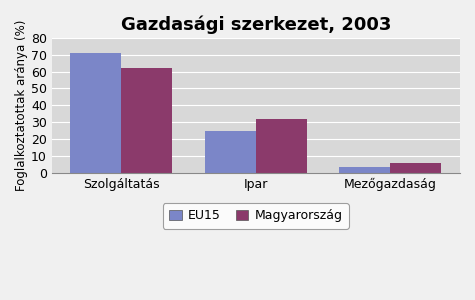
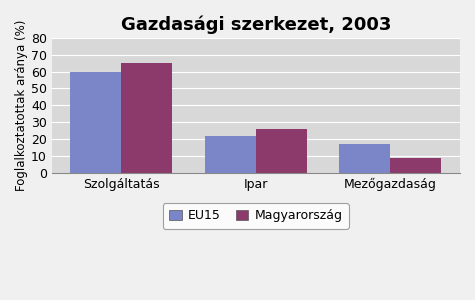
EU15/Szolgáltatás: 71 -> 60
Magyarország/Szolgáltatás: 62 -> 65
EU15/Ipar: 25 -> 22
Magyarország/Ipar: 32 -> 26
EU15/Mezőgazdaság: 4 -> 17
Magyarország/Mezőgazdaság: 6 -> 9
